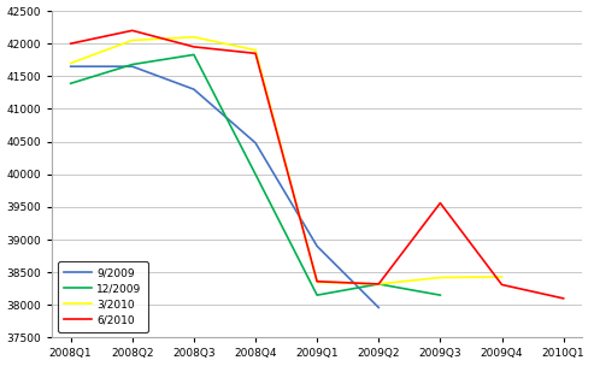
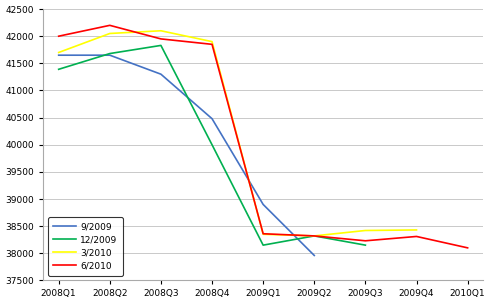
6/2010/2009Q3: 39560 -> 38230
